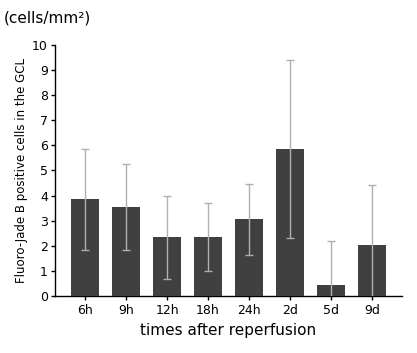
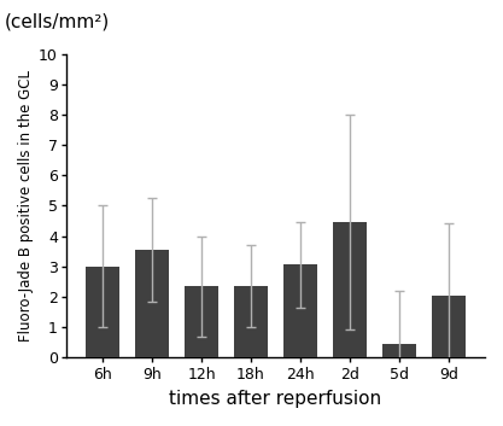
6h: 3.85 -> 3.00
2d: 5.85 -> 4.45
